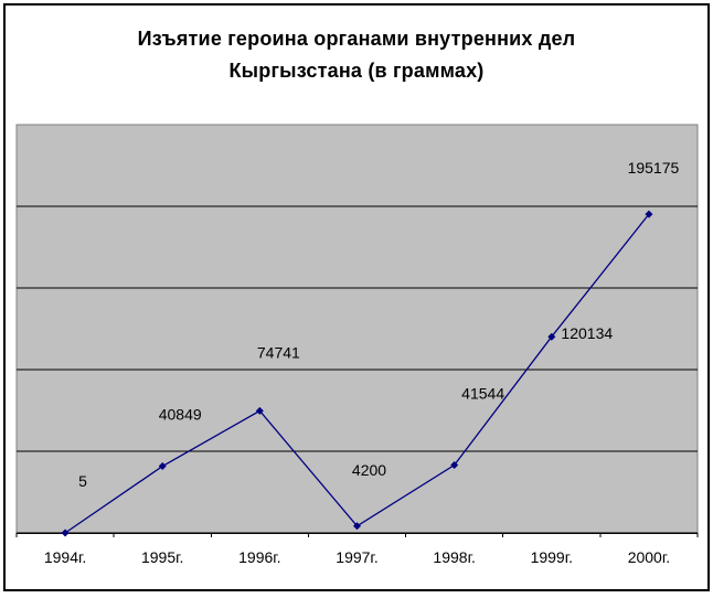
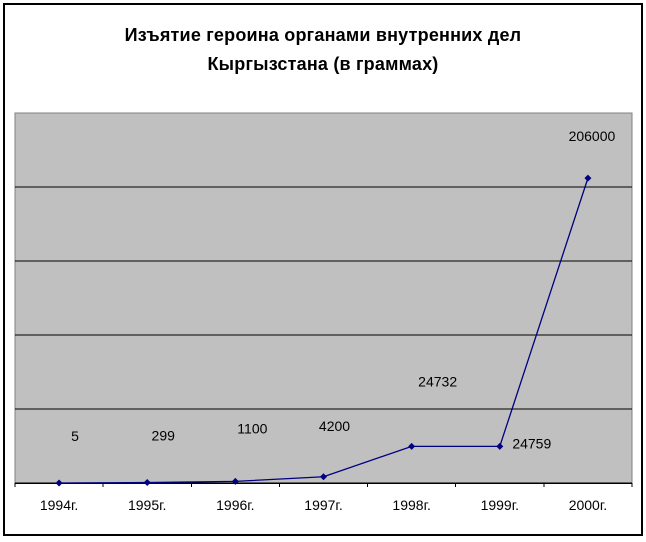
1995г.: 40849 -> 299
1996г.: 74741 -> 1100
1998г.: 41544 -> 24732
1999г.: 120134 -> 24759
2000г.: 195175 -> 206000
